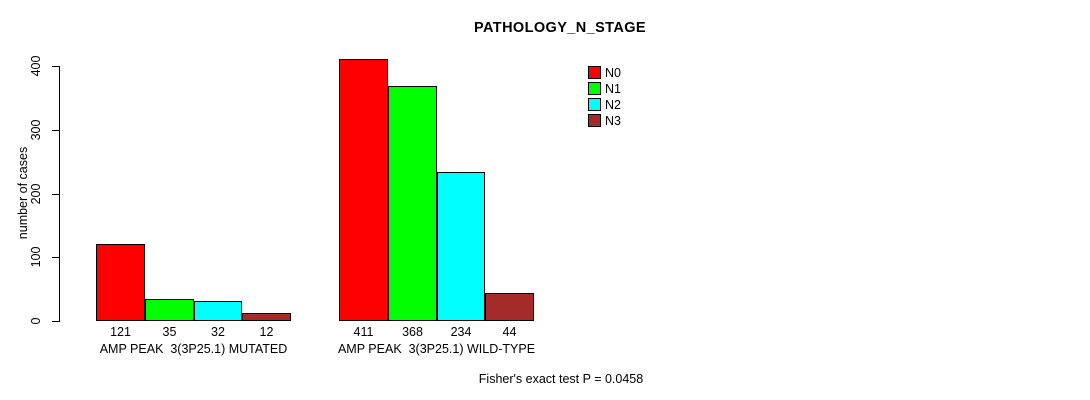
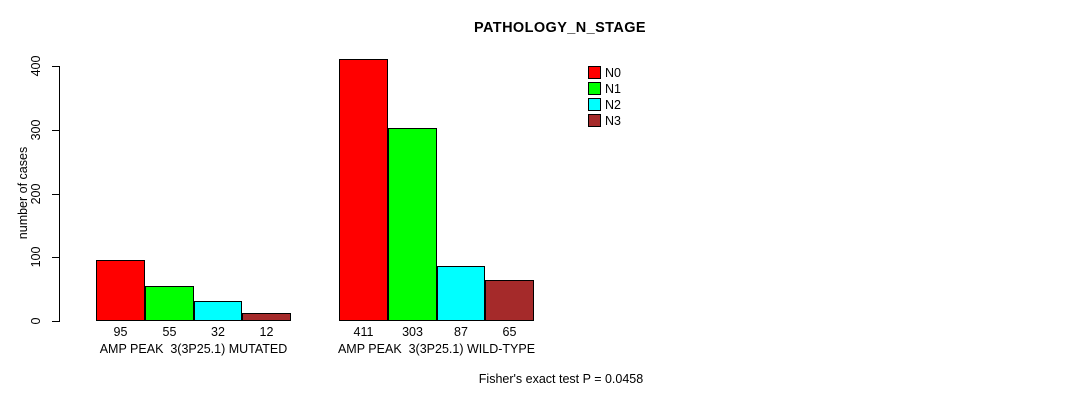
N0/AMP PEAK 3(3P25.1) MUTATED: 121 -> 95
N1/AMP PEAK 3(3P25.1) MUTATED: 35 -> 55
N1/AMP PEAK 3(3P25.1) WILD-TYPE: 368 -> 303
N2/AMP PEAK 3(3P25.1) WILD-TYPE: 234 -> 87
N3/AMP PEAK 3(3P25.1) WILD-TYPE: 44 -> 65
